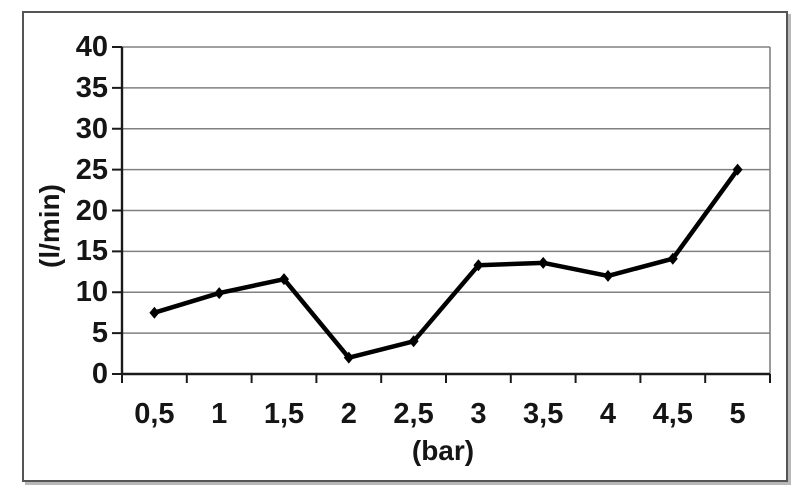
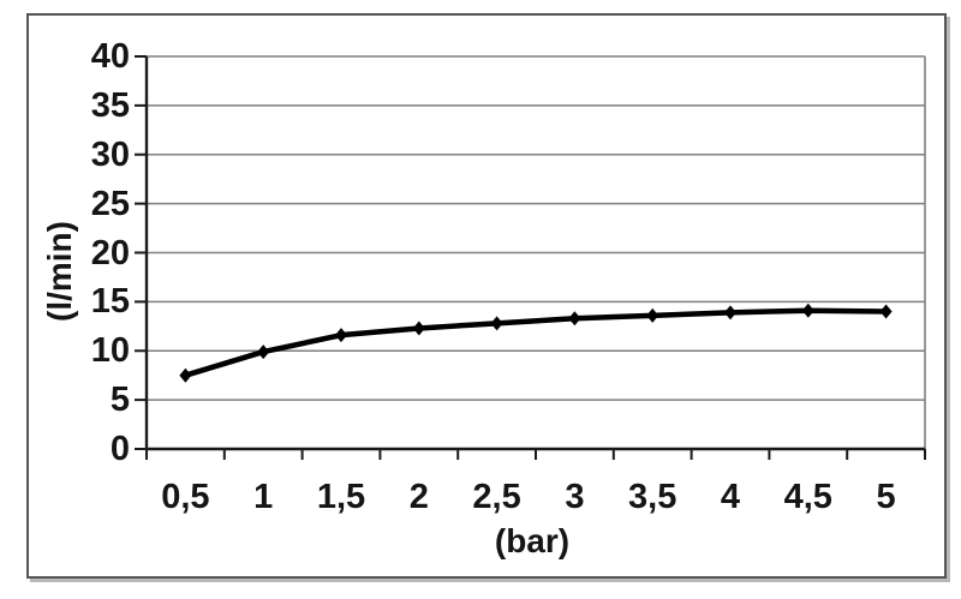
2: 2 -> 12
2,5: 4 -> 13
4: 12 -> 14
5: 25 -> 14
